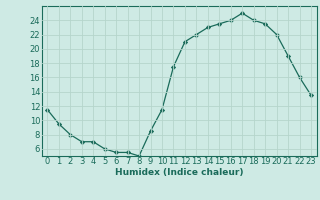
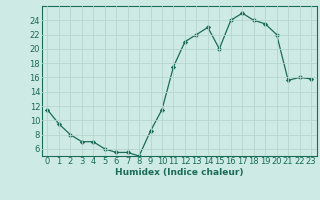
15: 23.5 -> 20.0
21: 19.0 -> 15.6
23: 13.5 -> 15.8
